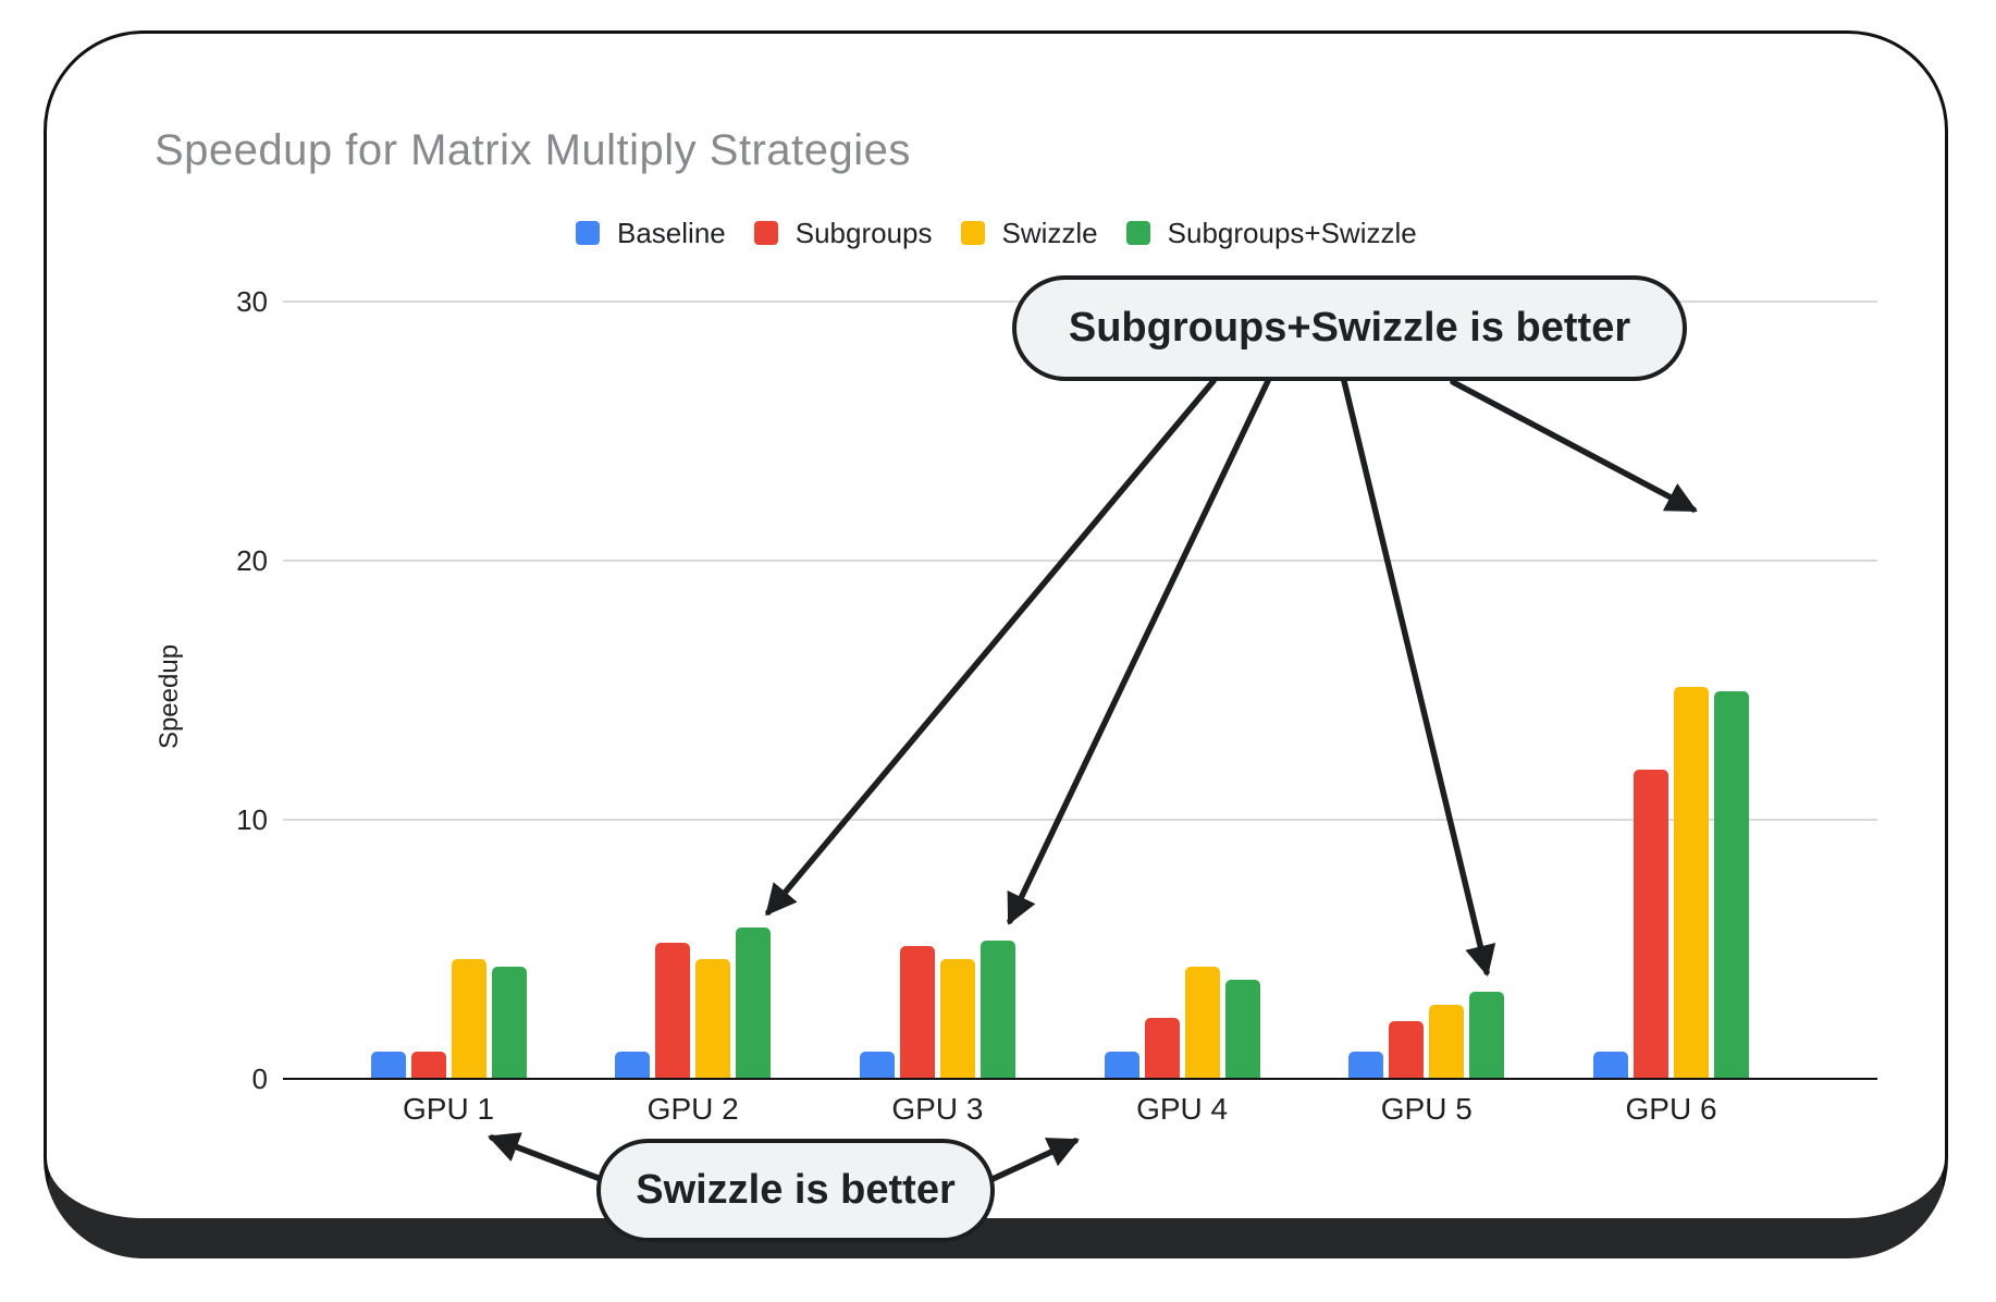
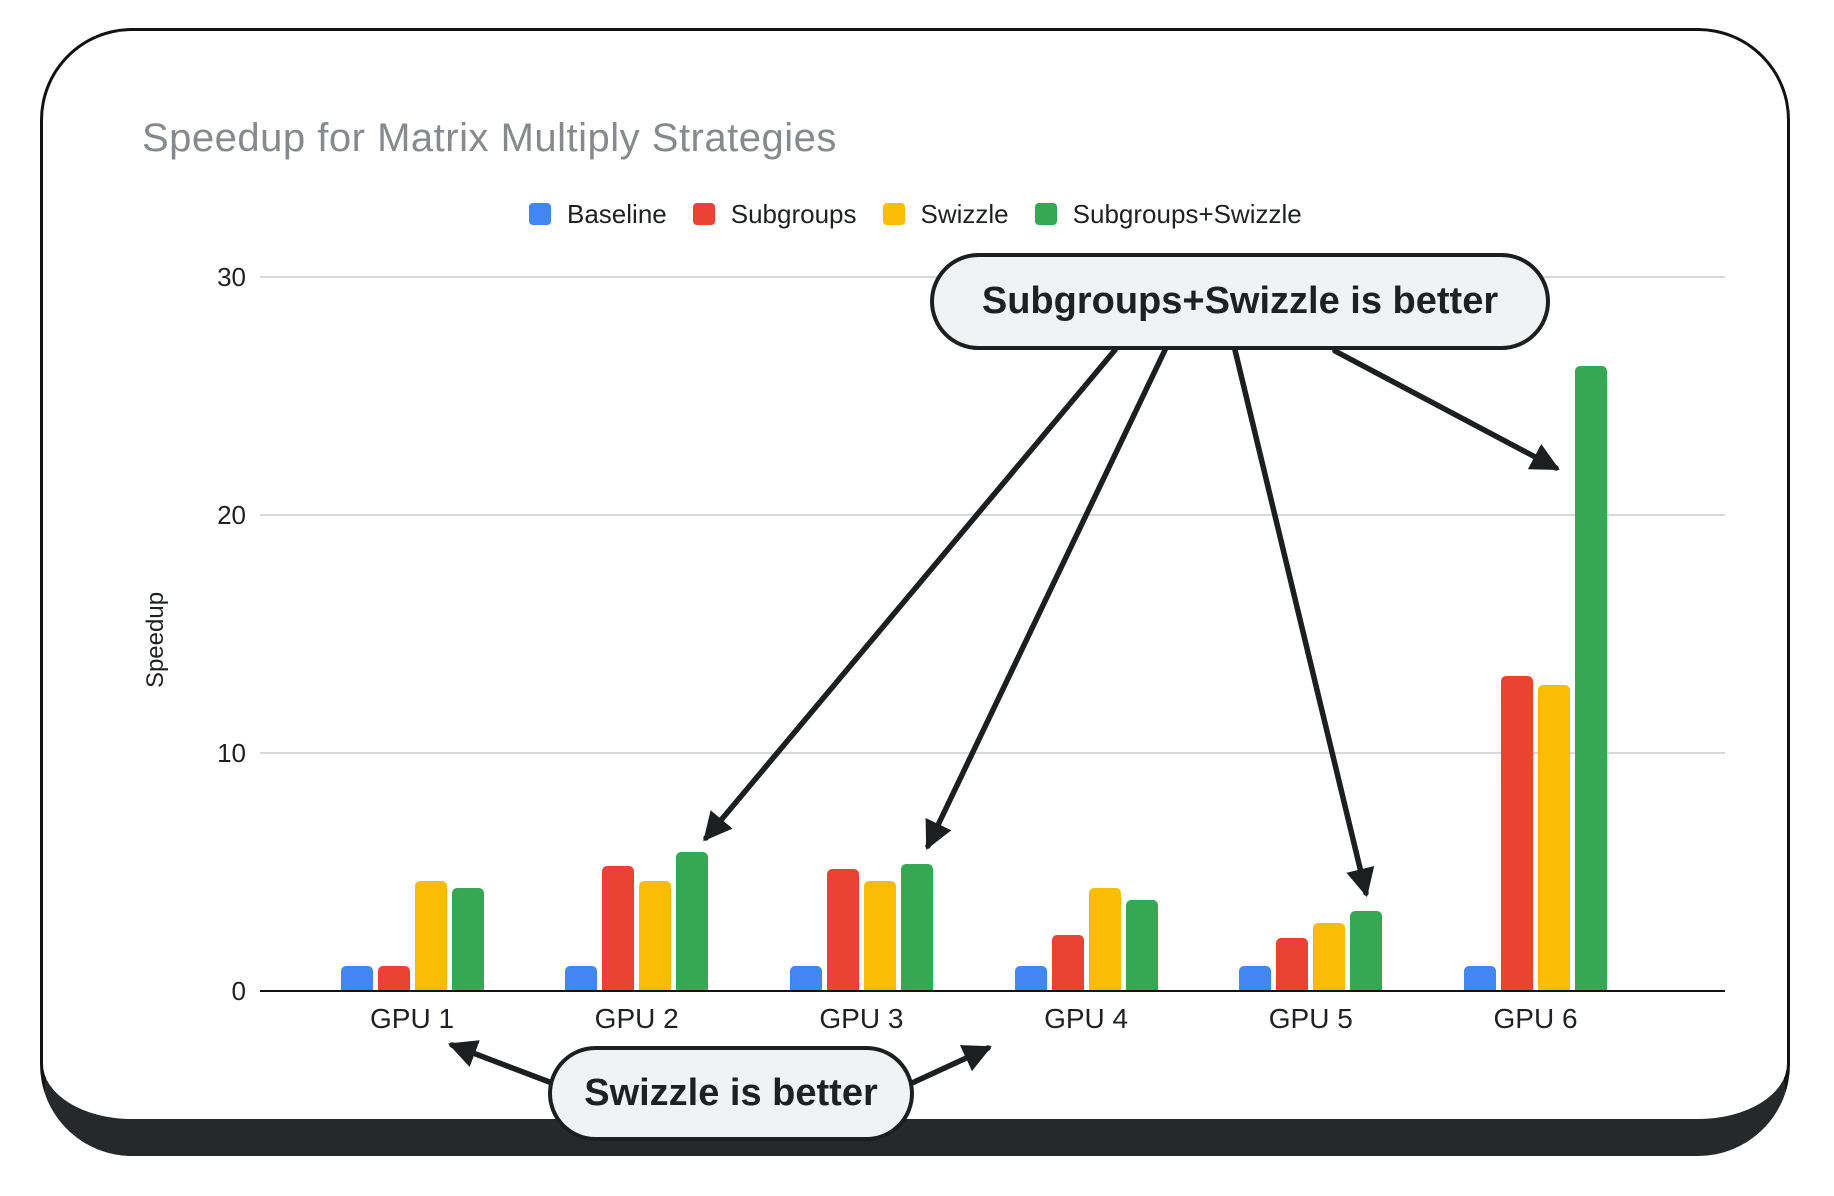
Subgroups/GPU 6: 11.9 -> 13.2
Swizzle/GPU 6: 15.1 -> 12.8
Subgroups+Swizzle/GPU 6: 14.9 -> 26.2
